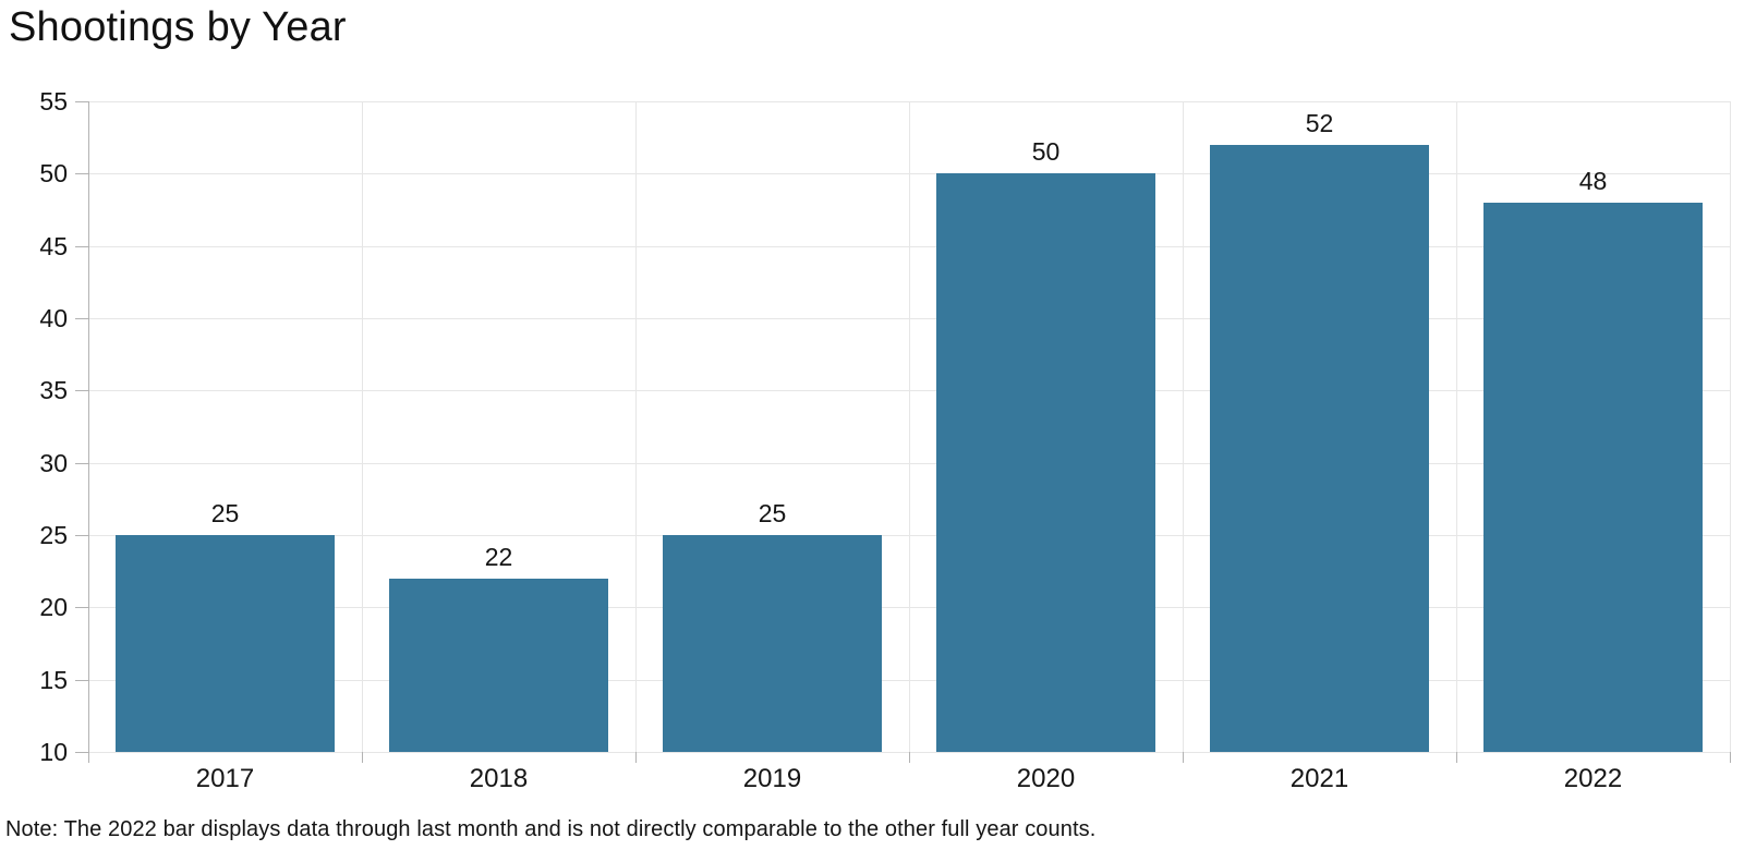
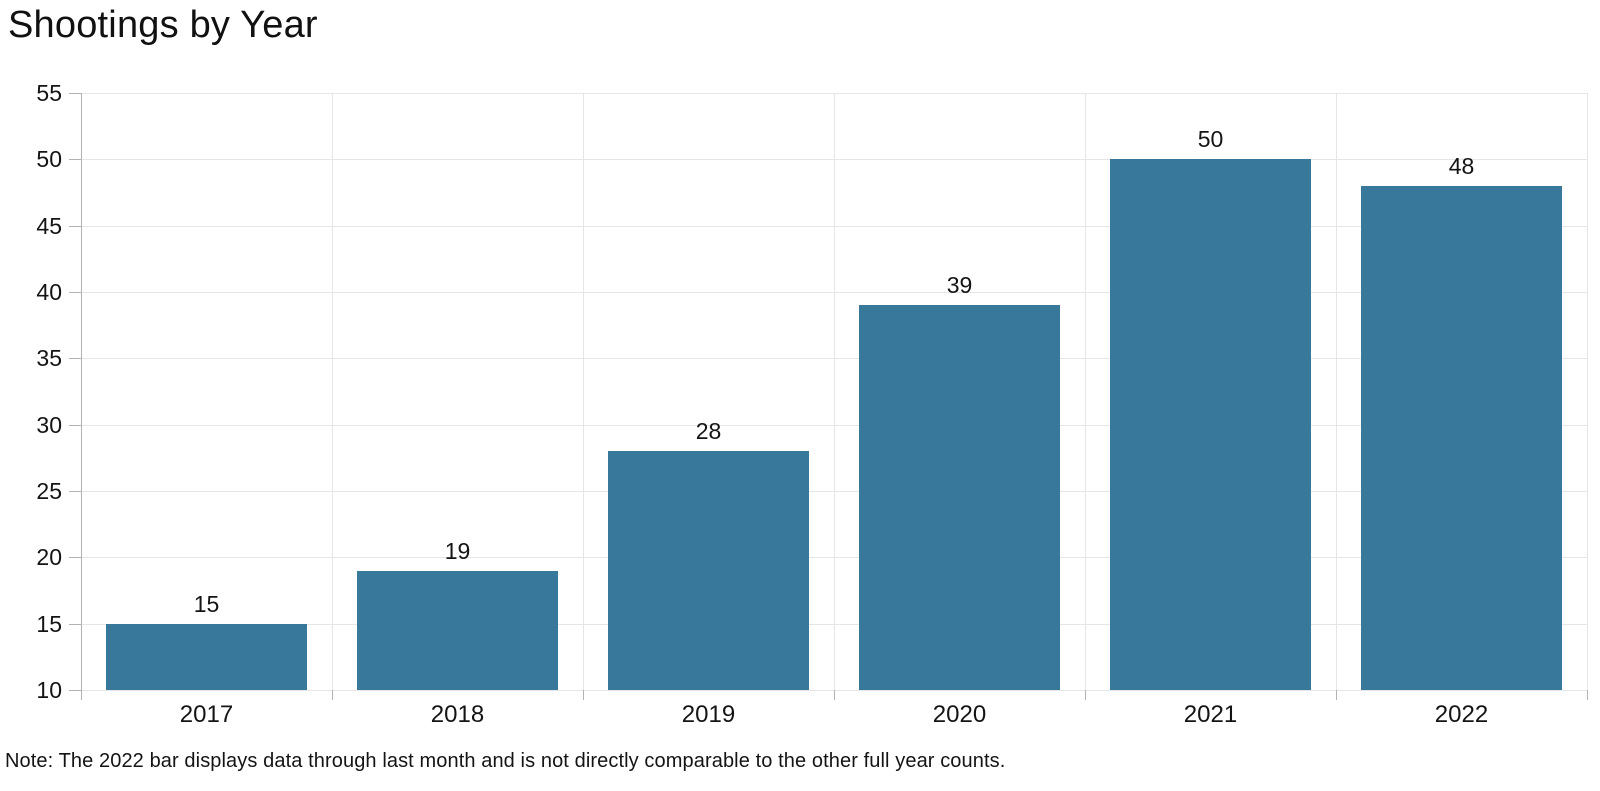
2017: 25 -> 15
2018: 22 -> 19
2019: 25 -> 28
2020: 50 -> 39
2021: 52 -> 50
